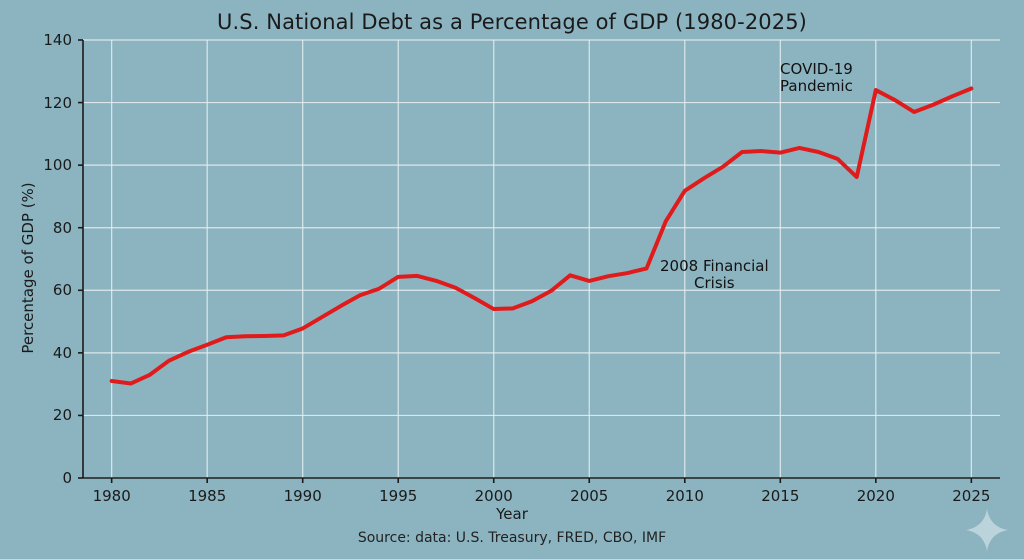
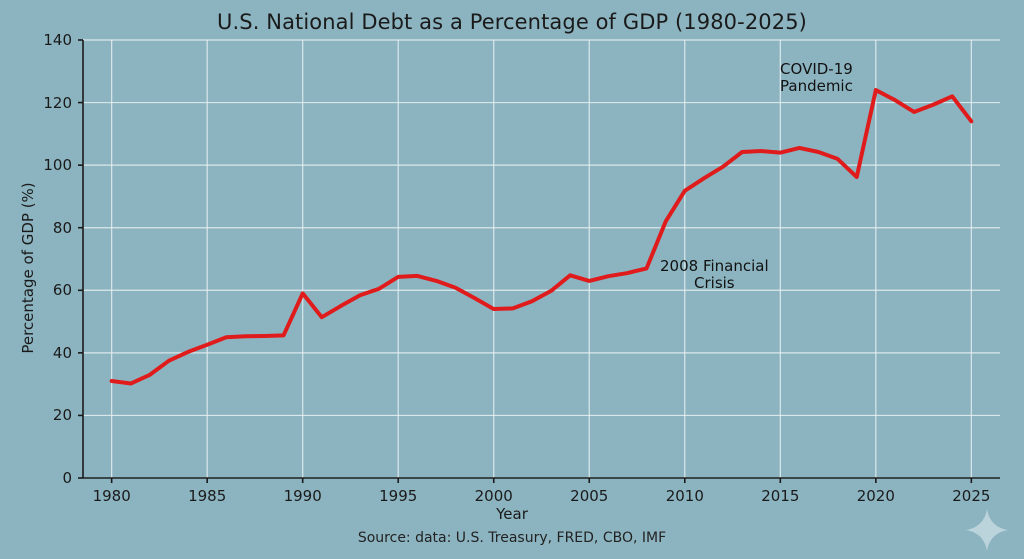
1990: 48 -> 59
2025: 124 -> 114
